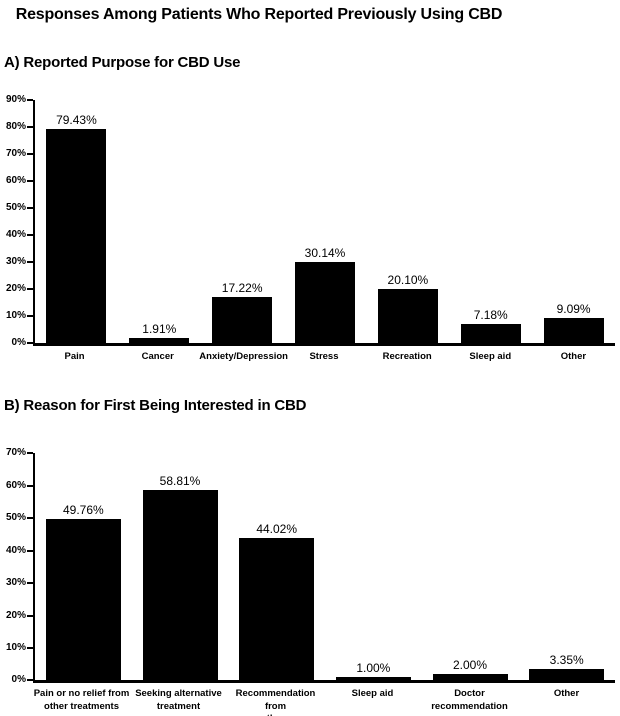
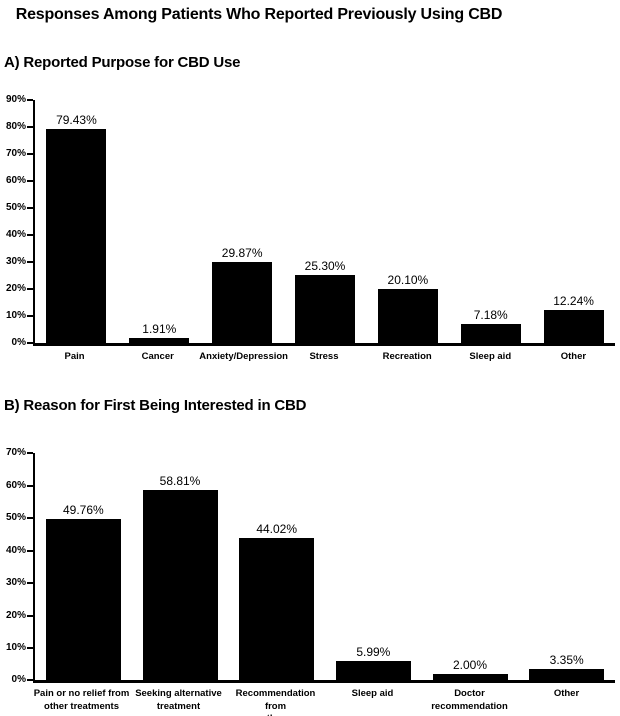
A) Reported Purpose for CBD Use/Anxiety/Depression: 17.22% -> 29.87%
A) Reported Purpose for CBD Use/Stress: 30.14% -> 25.30%
A) Reported Purpose for CBD Use/Other: 9.09% -> 12.24%
B) Reason for First Being Interested in CBD/Sleep aid: 1.00% -> 5.99%
